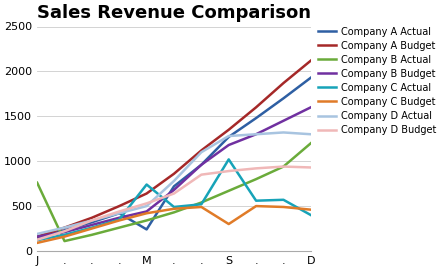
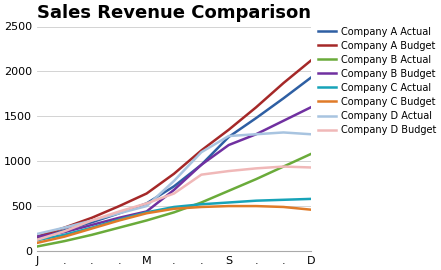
Company B Actual/J: 760 -> 50
Company A Actual/M: 240 -> 530
Company C Actual/M: 740 -> 430
Company C Actual/S: 1020 -> 540
Company C Budget/S: 300 -> 500
Company B Actual/D: 1200 -> 1080
Company C Actual/D: 400 -> 580
